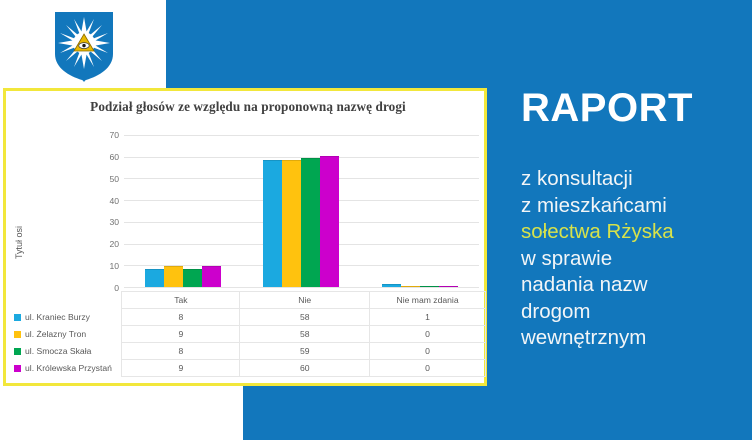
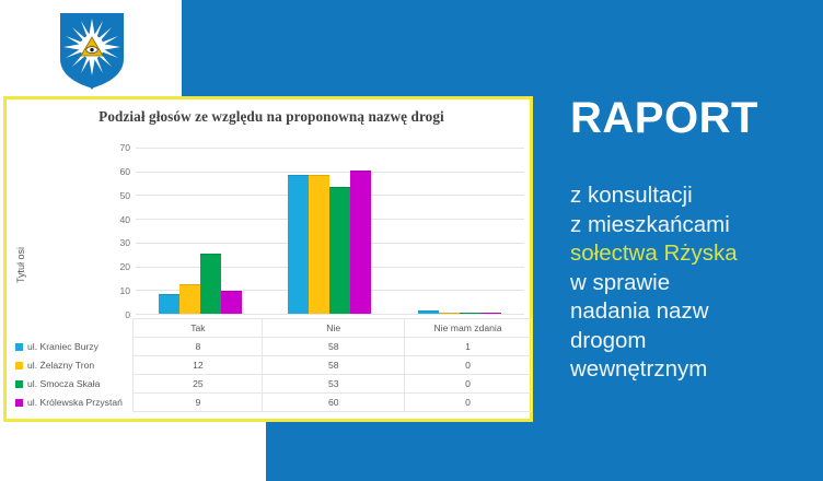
ul. Żelazny Tron/Tak: 9 -> 12
ul. Smocza Skała/Tak: 8 -> 25
ul. Smocza Skała/Nie: 59 -> 53
